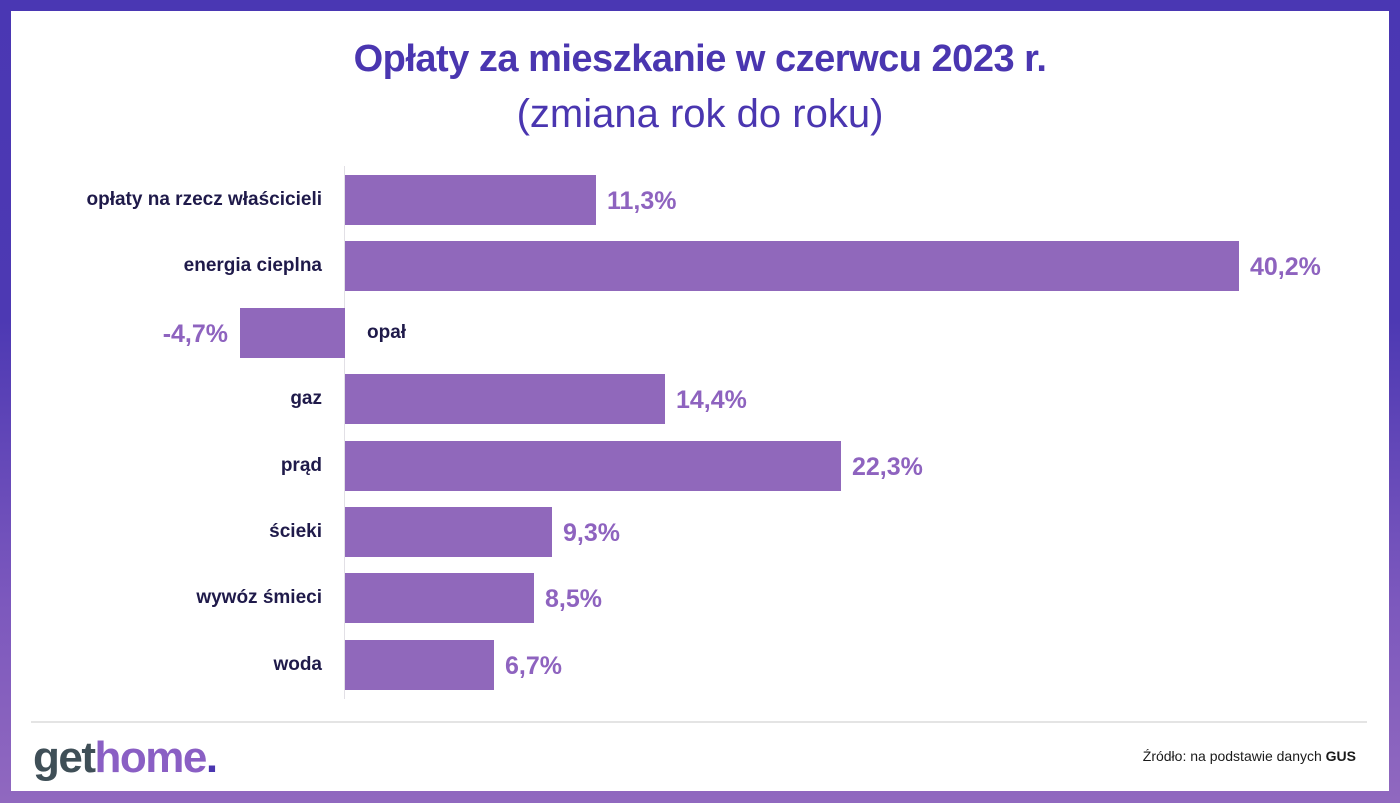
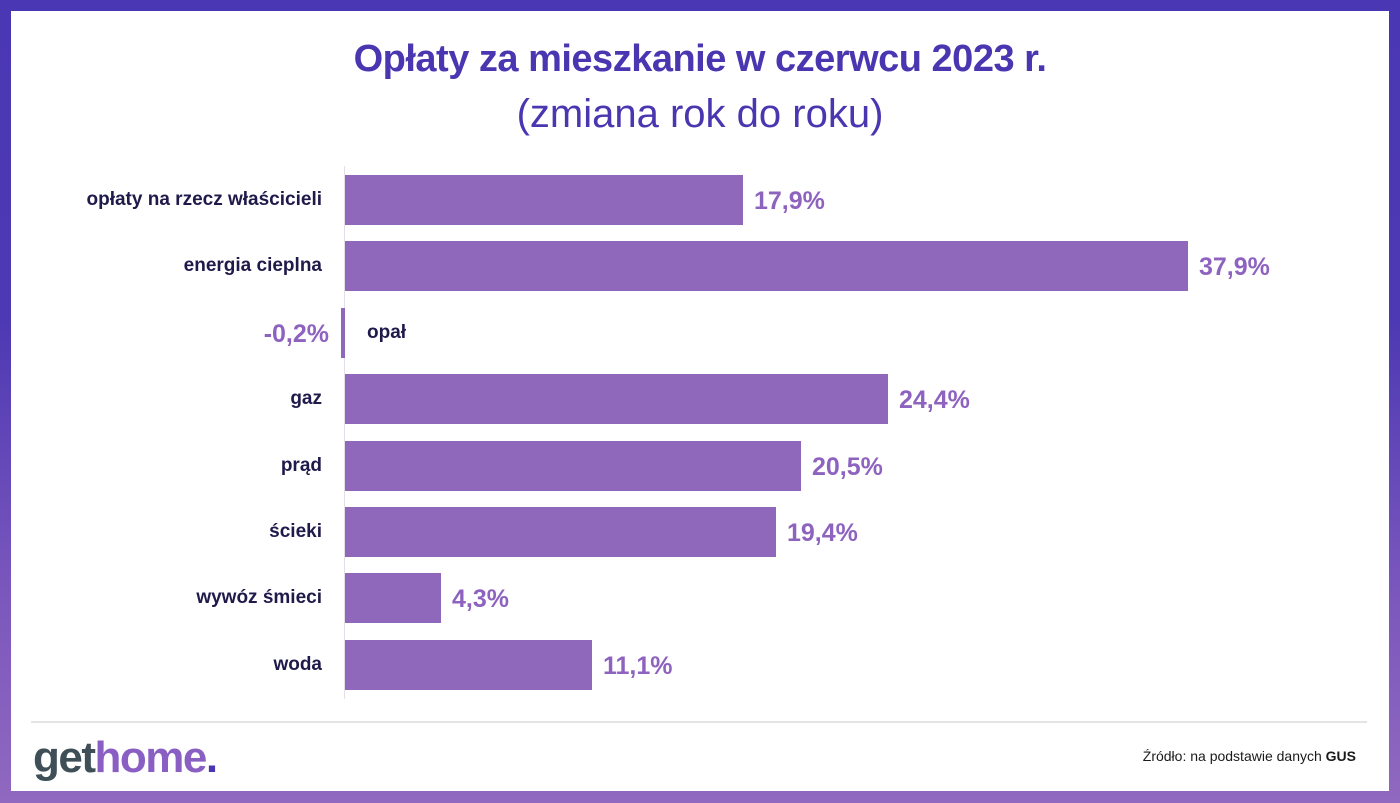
opłaty na rzecz właścicieli: 11,3% -> 17,9%
energia cieplna: 40,2% -> 37,9%
opał: -4,7% -> -0,2%
gaz: 14,4% -> 24,4%
prąd: 22,3% -> 20,5%
ścieki: 9,3% -> 19,4%
wywóz śmieci: 8,5% -> 4,3%
woda: 6,7% -> 11,1%
